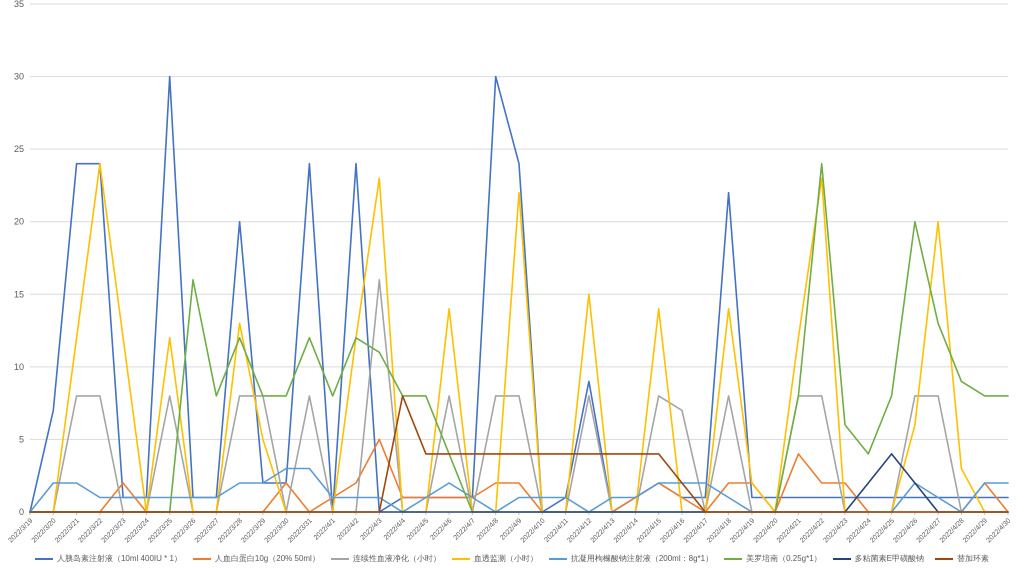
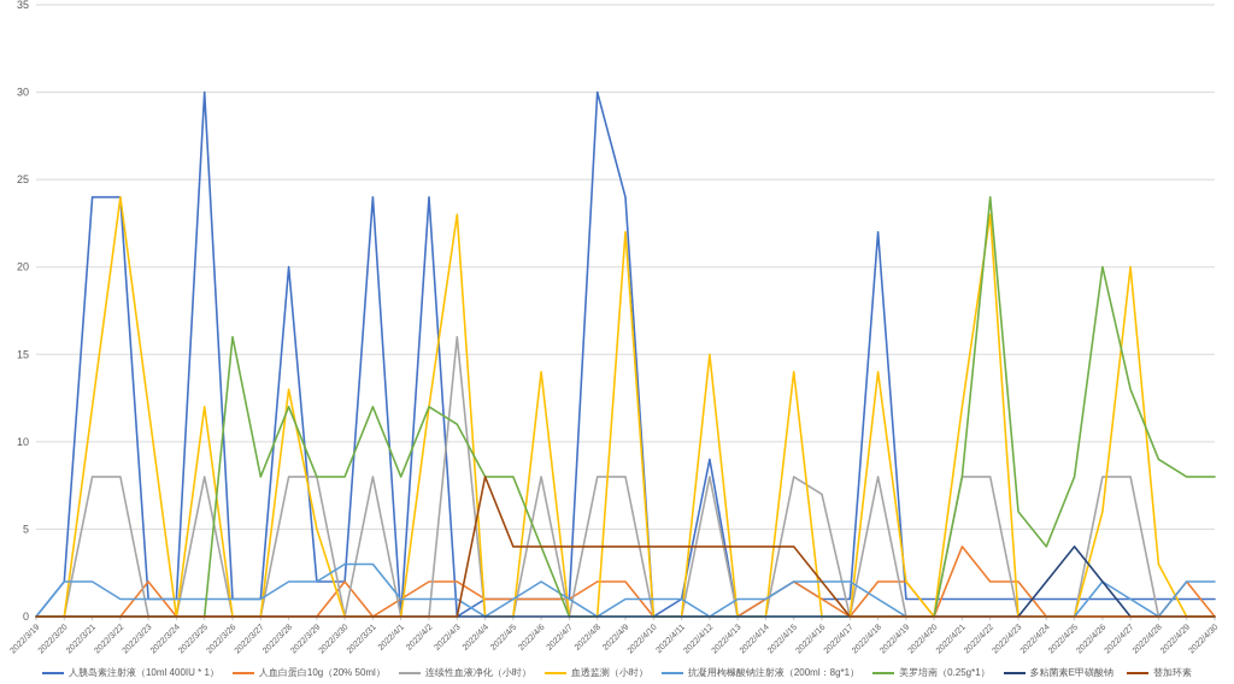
人胰岛素注射液（10ml 400IU * 1）/2022/3/20: 7 -> 2
人血白蛋白10g（20% 50ml）/2022/4/3: 5 -> 2
